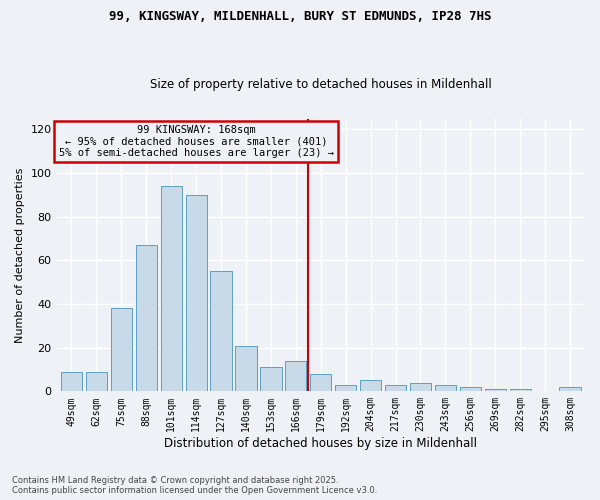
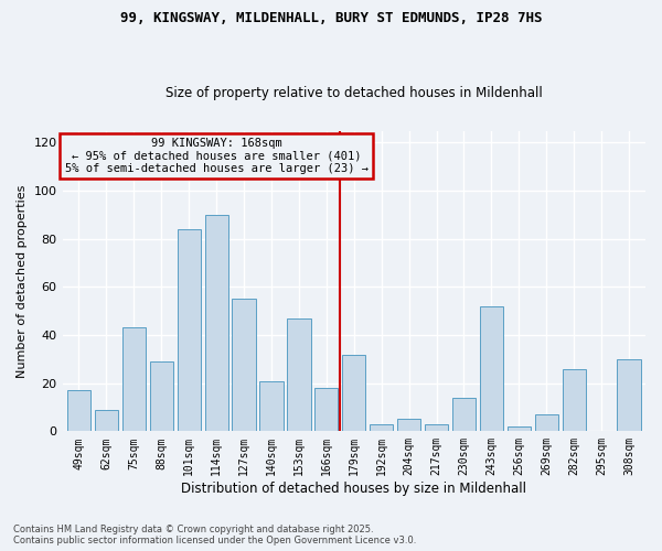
49sqm: 9 -> 17
75sqm: 38 -> 43
88sqm: 67 -> 29
101sqm: 94 -> 84
153sqm: 11 -> 47
166sqm: 14 -> 18
179sqm: 8 -> 32
230sqm: 4 -> 14
243sqm: 3 -> 52
269sqm: 1 -> 7
282sqm: 1 -> 26
308sqm: 2 -> 30
